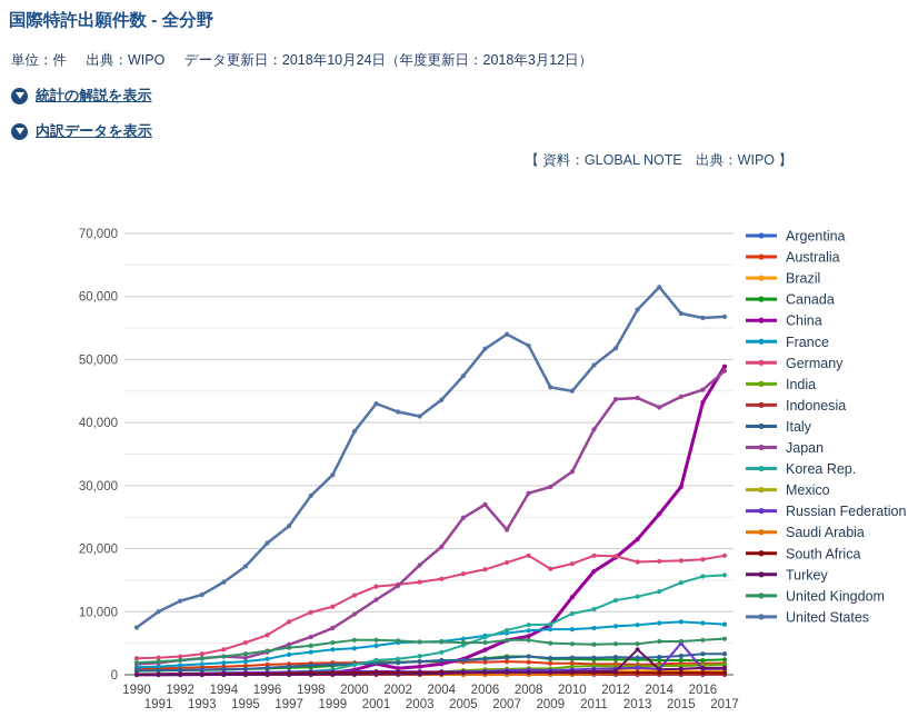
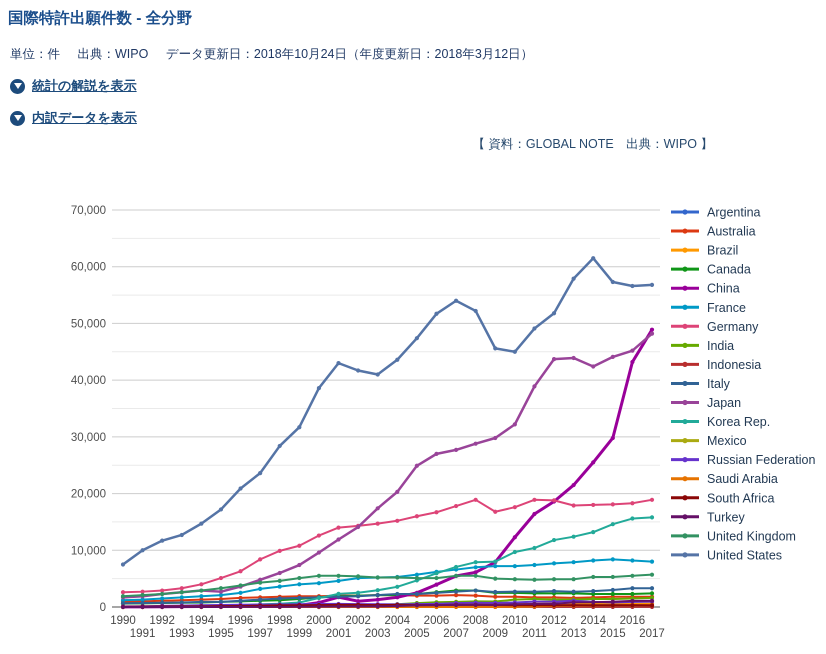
Japan/2007: 23000 -> 28000
Turkey/2013: 4000 -> 1000
Russian Federation/2015: 5000 -> 1000
